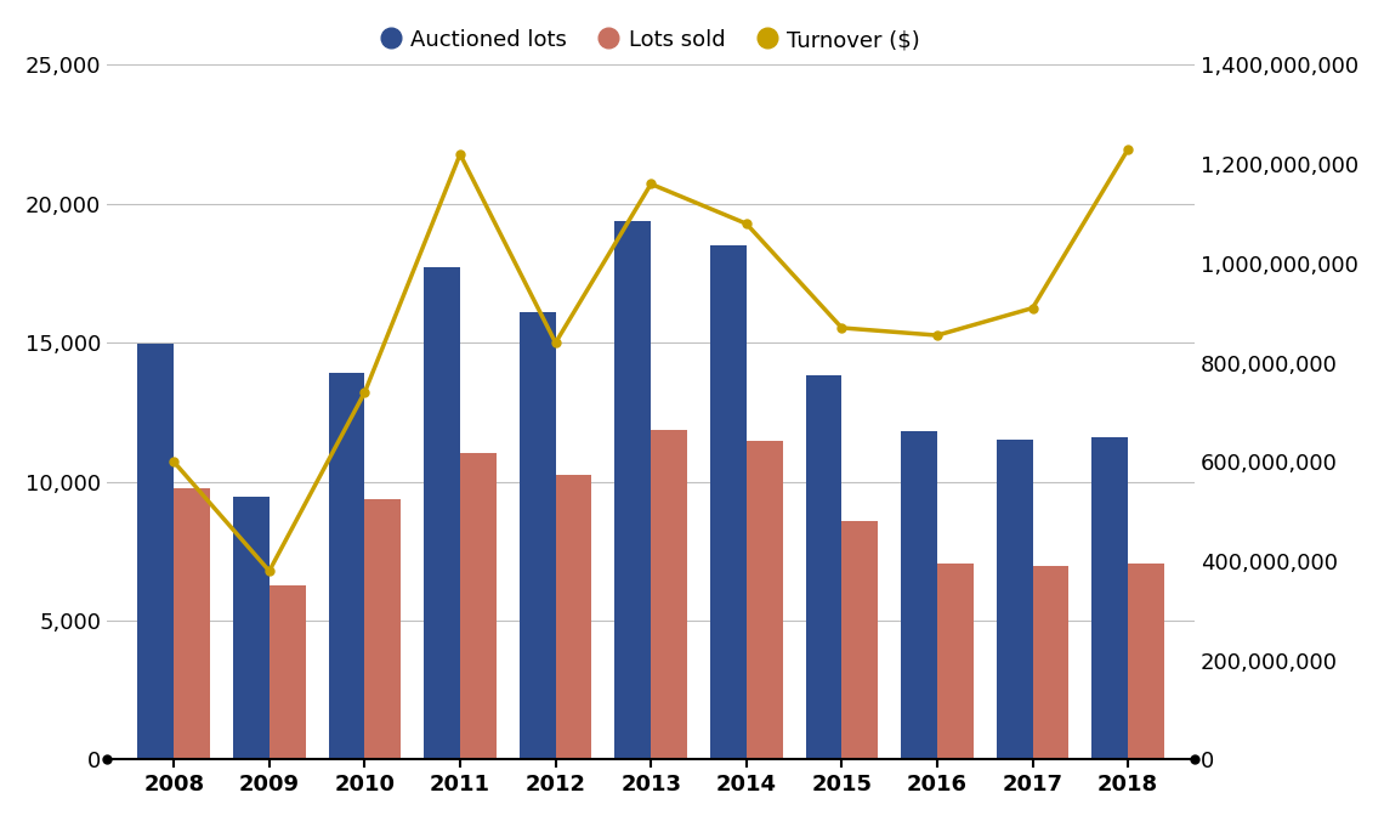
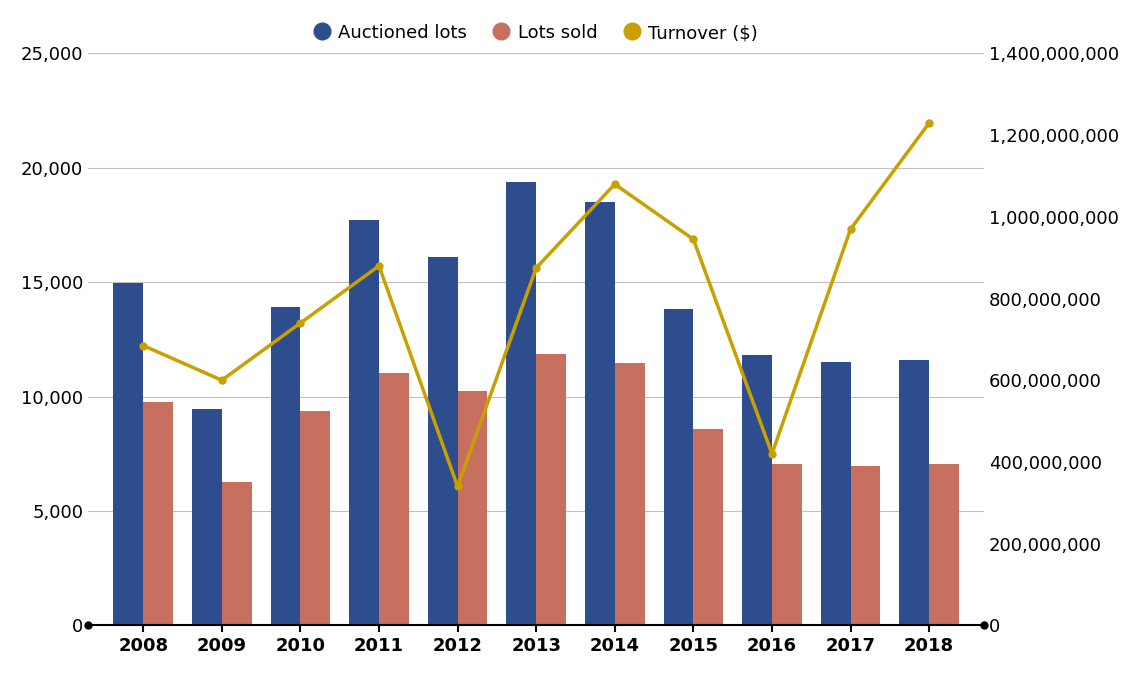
Turnover ($)/2008: 600,000,000 -> 685,000,000
Turnover ($)/2009: 380,000,000 -> 600,000,000
Turnover ($)/2011: 1,220,000,000 -> 880,000,000
Turnover ($)/2012: 840,000,000 -> 340,000,000
Turnover ($)/2013: 1,160,000,000 -> 875,000,000
Turnover ($)/2015: 870,000,000 -> 945,000,000
Turnover ($)/2016: 855,000,000 -> 420,000,000
Turnover ($)/2017: 910,000,000 -> 970,000,000
